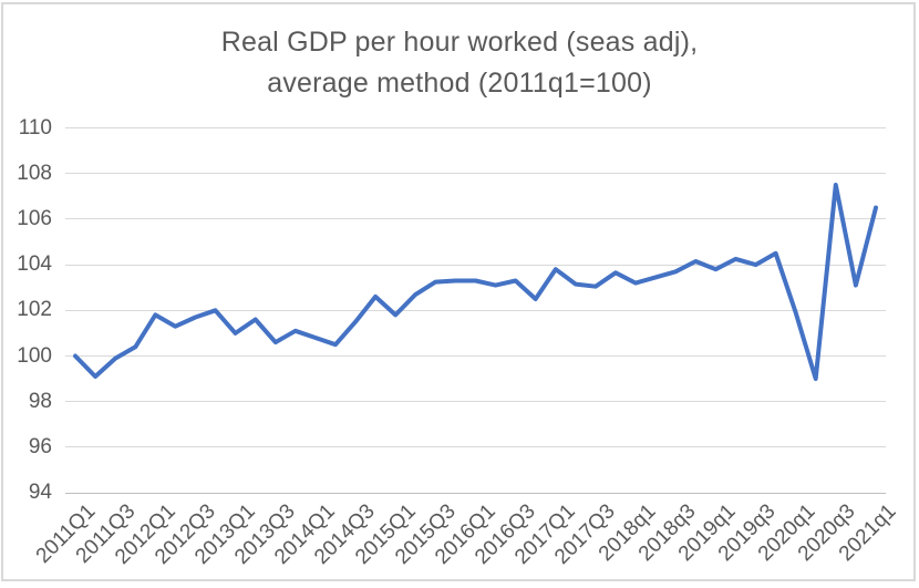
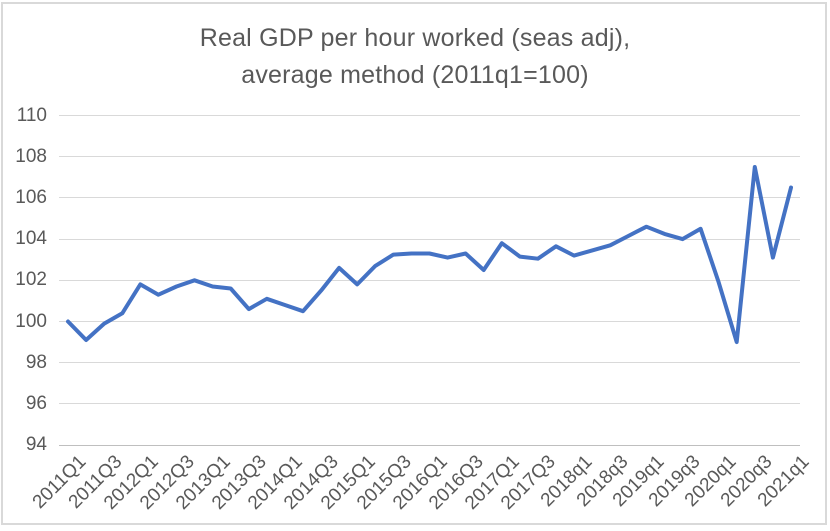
2013Q1: 101.0 -> 101.7
2019q1: 103.8 -> 104.6
